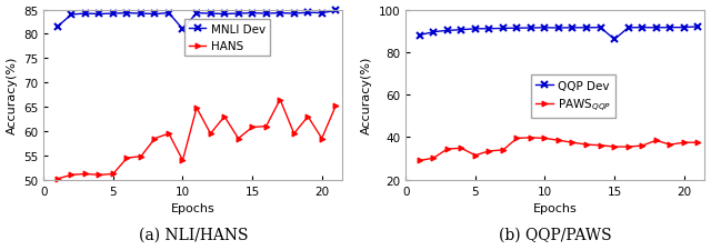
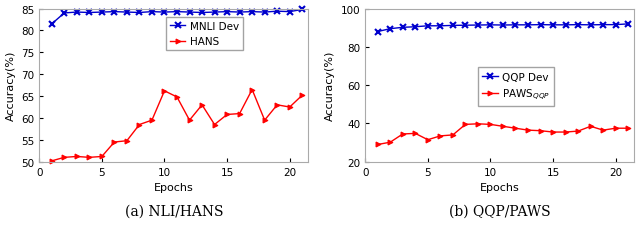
(a) NLI/HANS/MNLI Dev/10: 81.0 -> 84.2
(a) NLI/HANS/HANS/10: 54.0 -> 66.2
(a) NLI/HANS/HANS/20: 58.5 -> 62.5
(b) QQP/PAWS/QQP Dev/15: 86 -> 92
